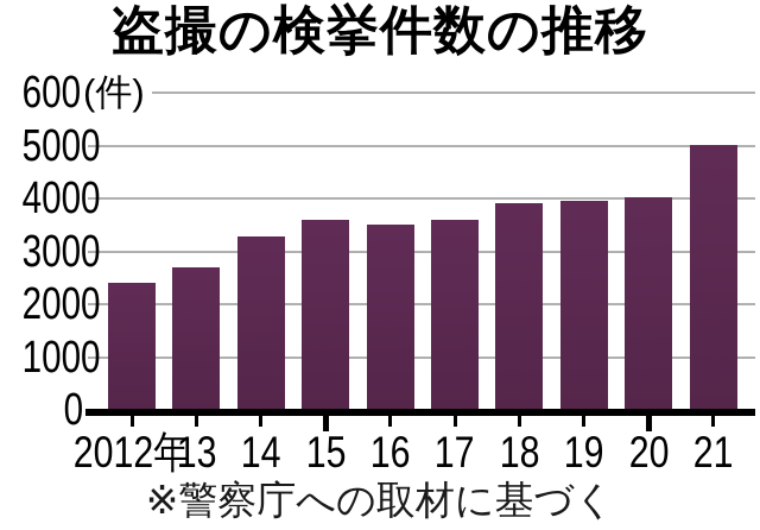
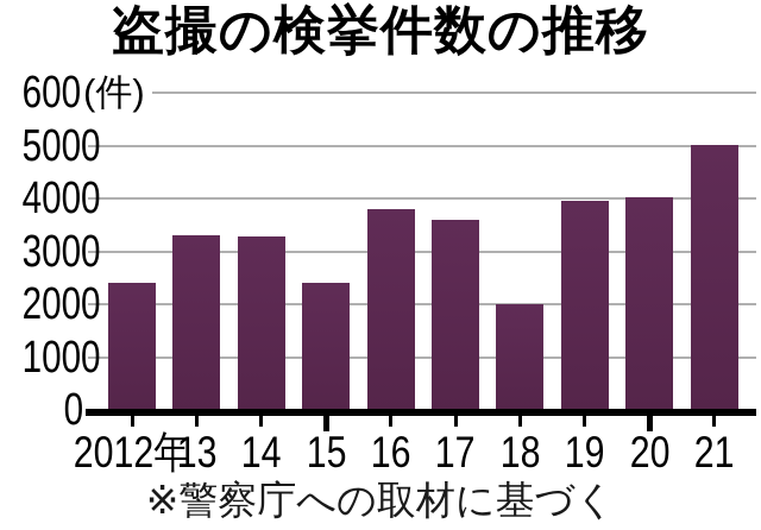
13: 2700 -> 3300
15: 3600 -> 2400
16: 3500 -> 3800
18: 3900 -> 2000
